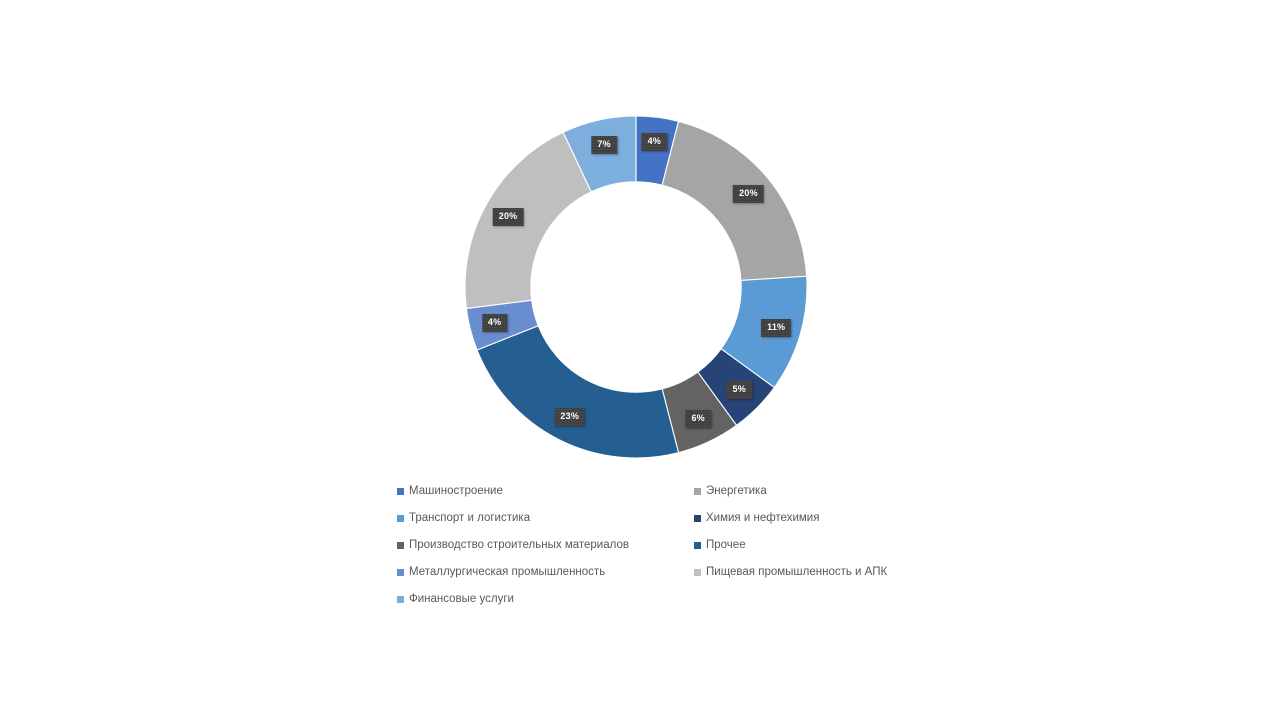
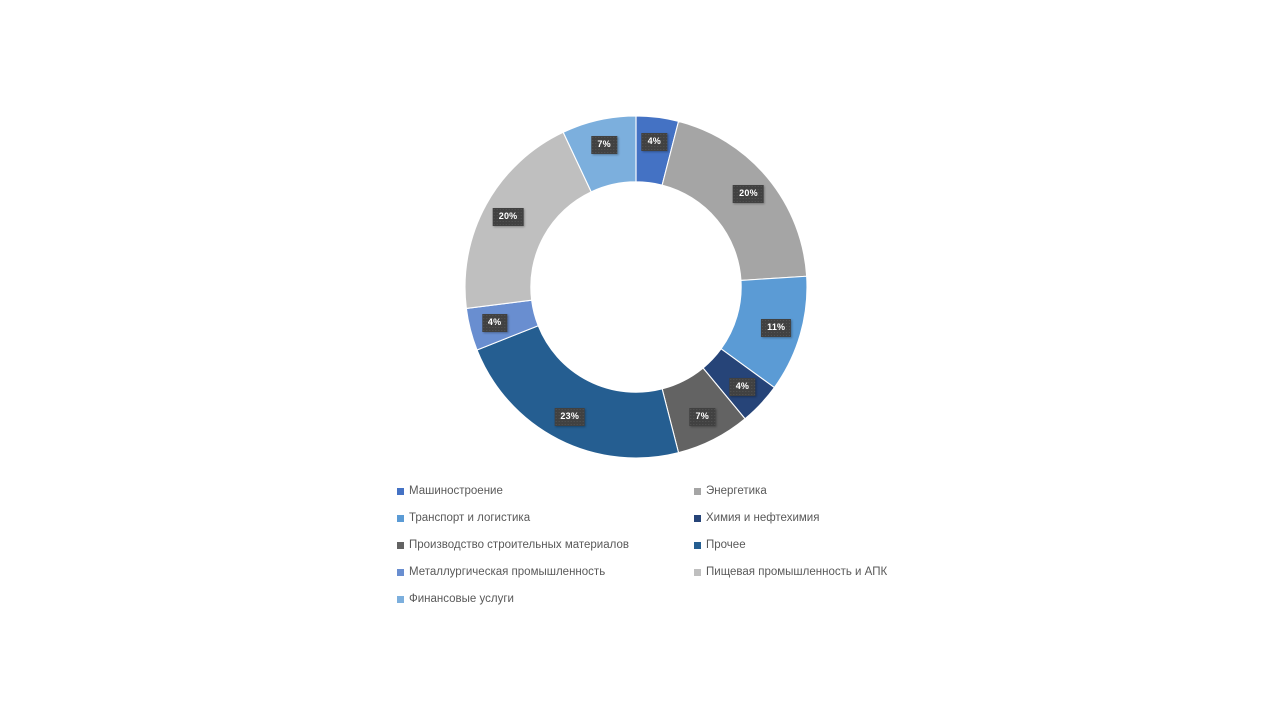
Химия и нефтехимия: 5% -> 4%
Производство строительных материалов: 6% -> 7%
